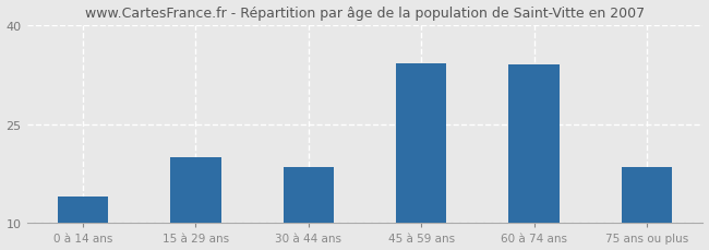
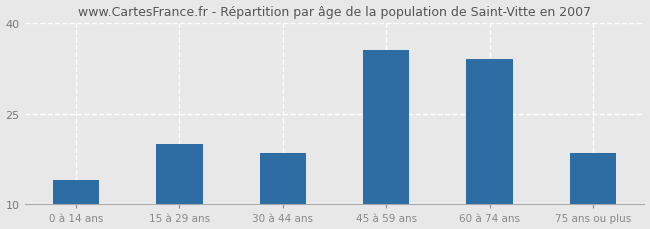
45 à 59 ans: 34.2 -> 35.5
